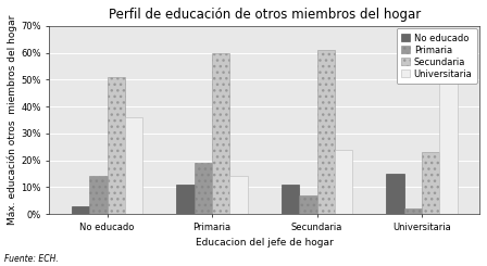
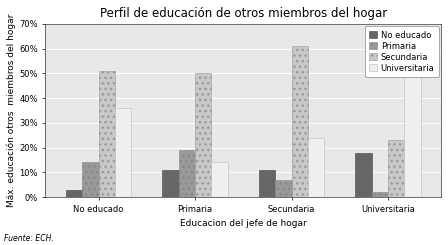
Secundaria/Primaria: 60% -> 50%
No educado/Universitaria: 15% -> 18%
